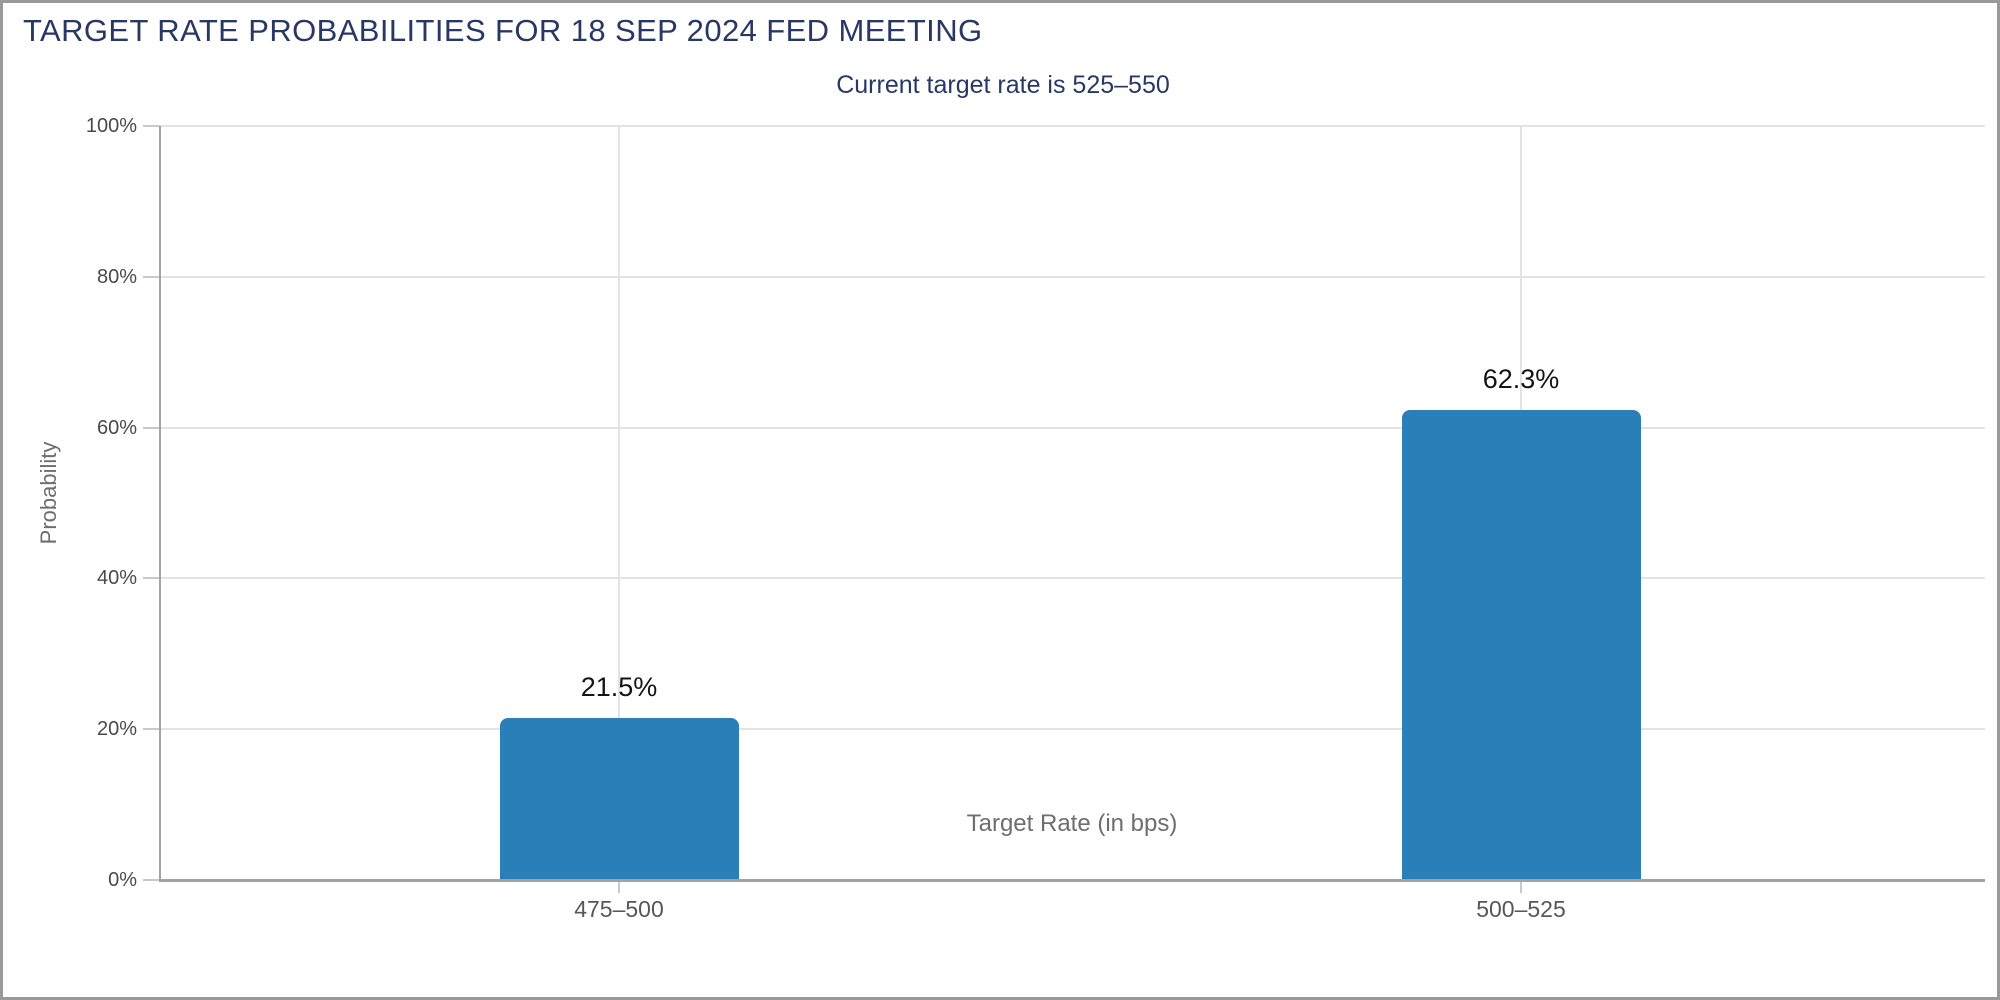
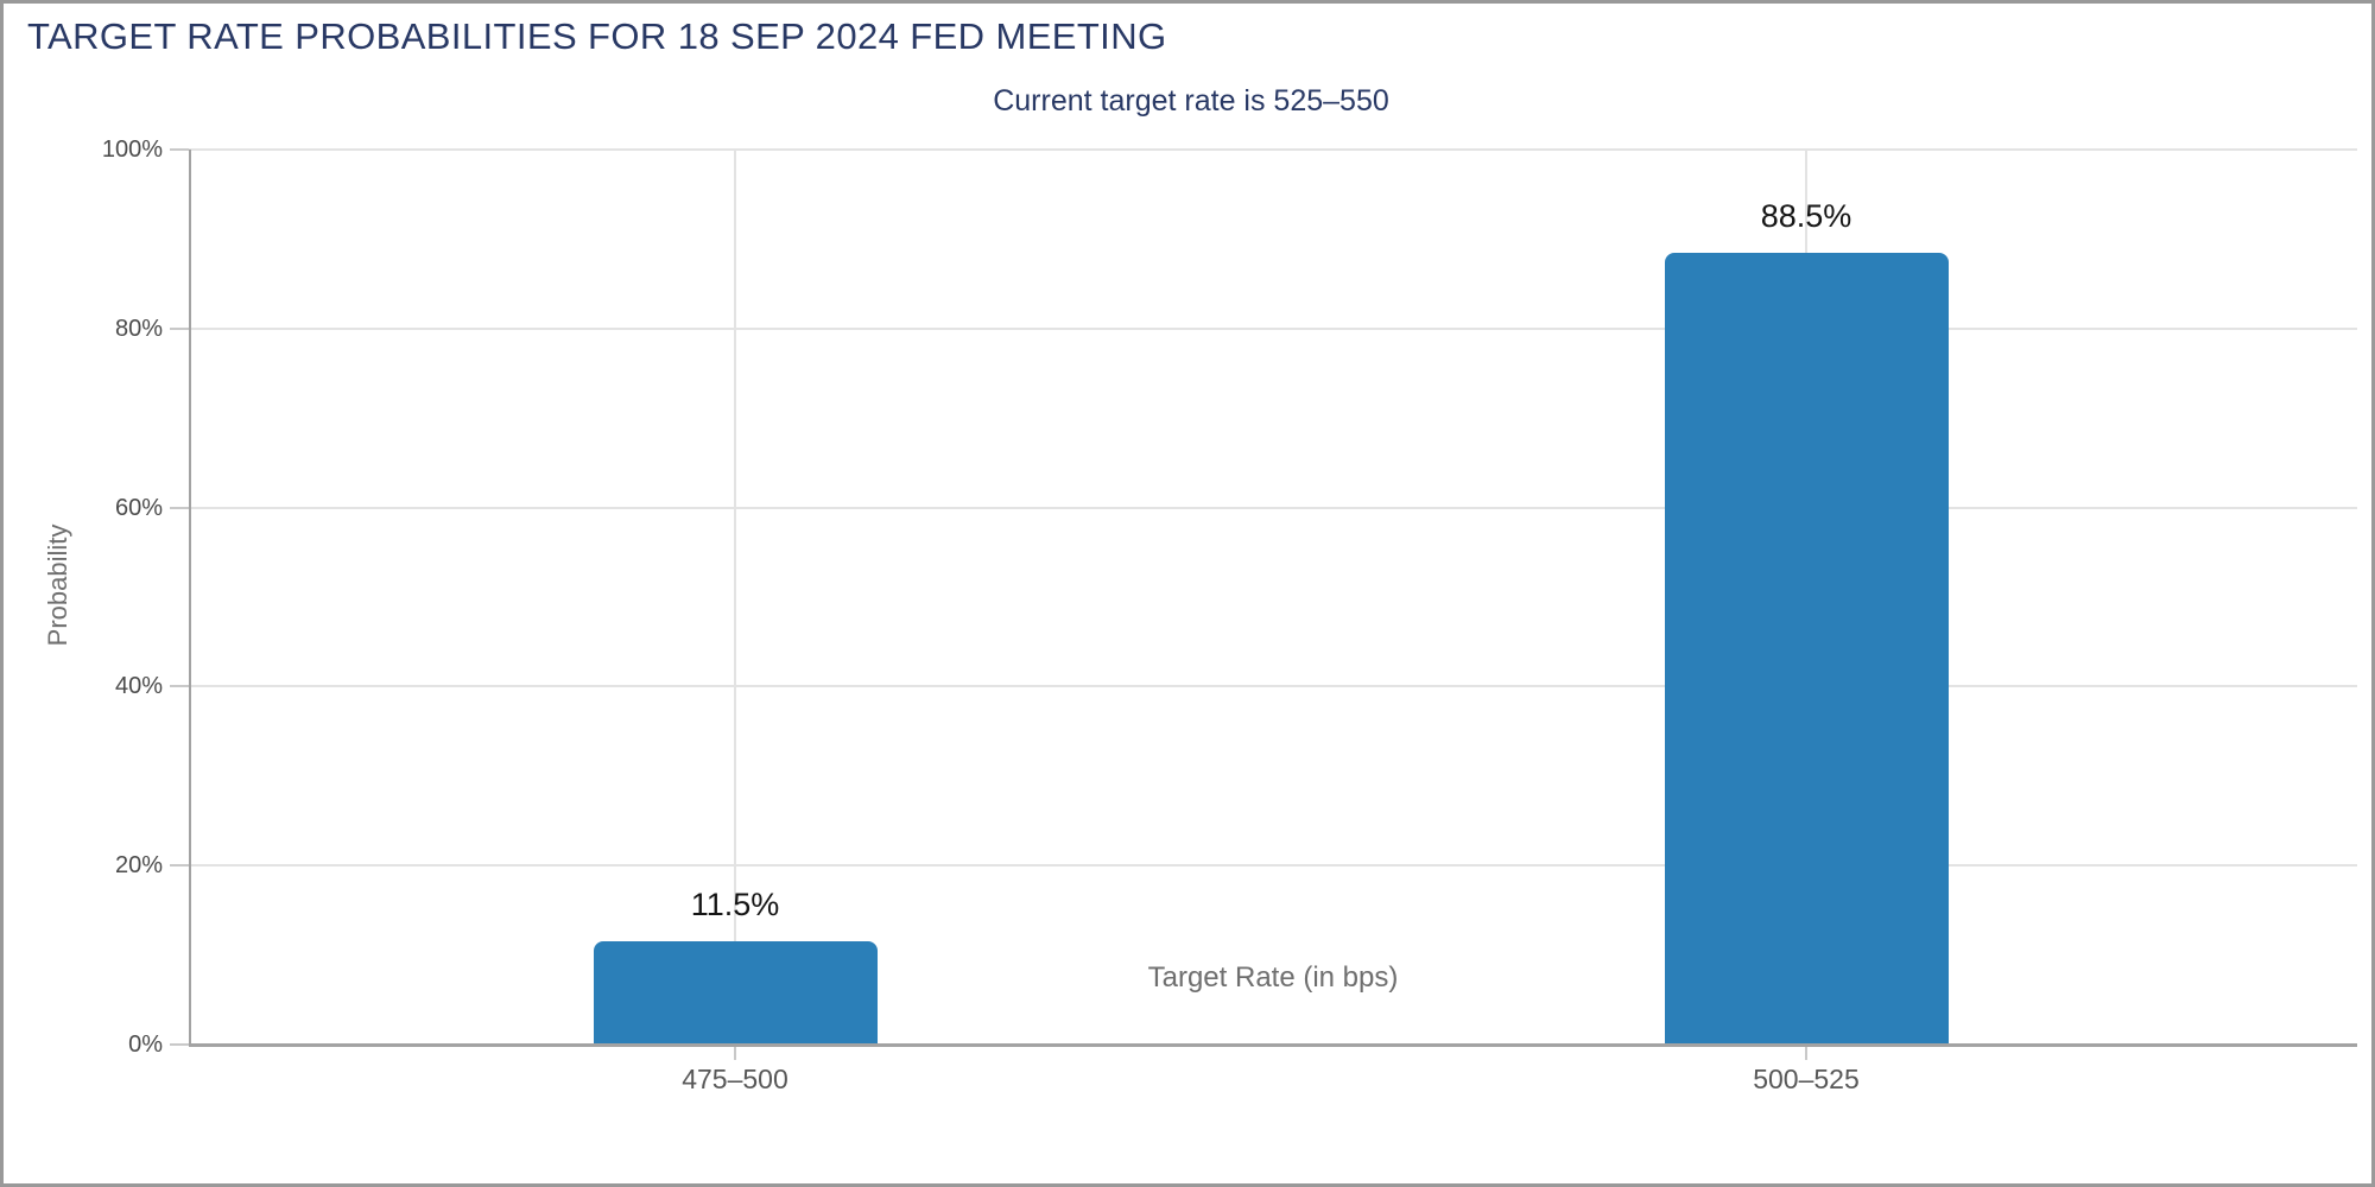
475–500: 21.5% -> 11.5%
500–525: 62.3% -> 88.5%
